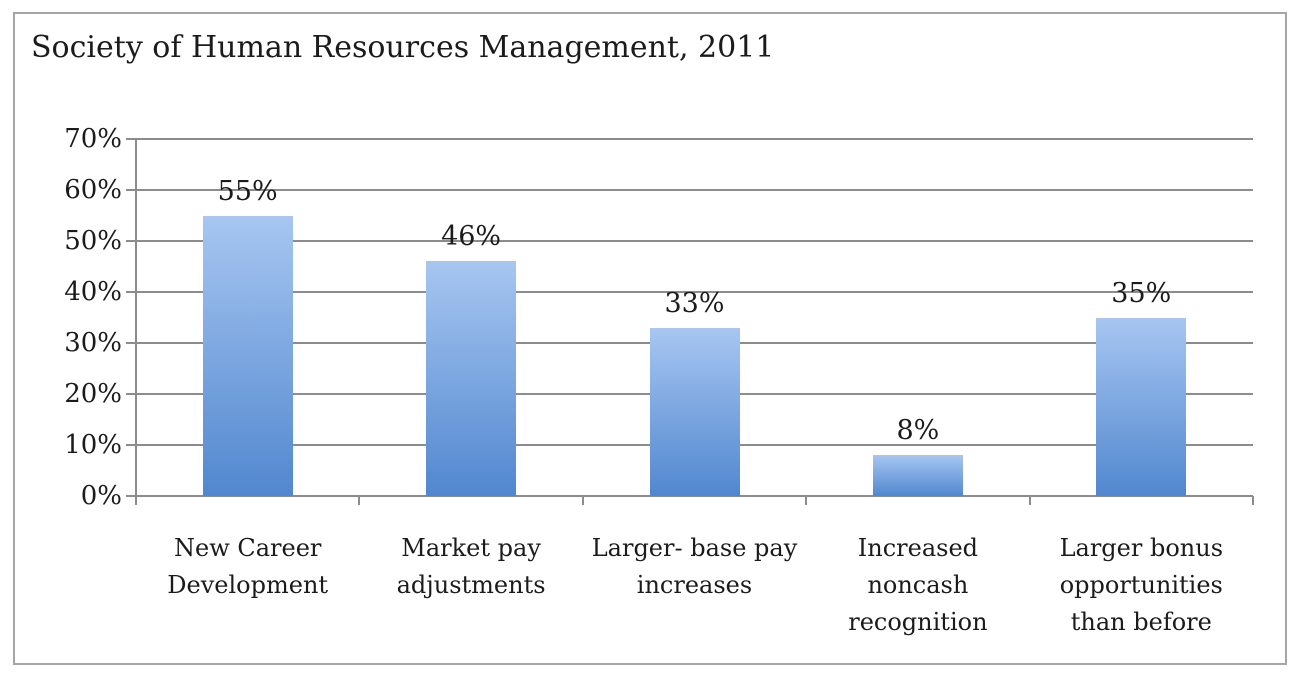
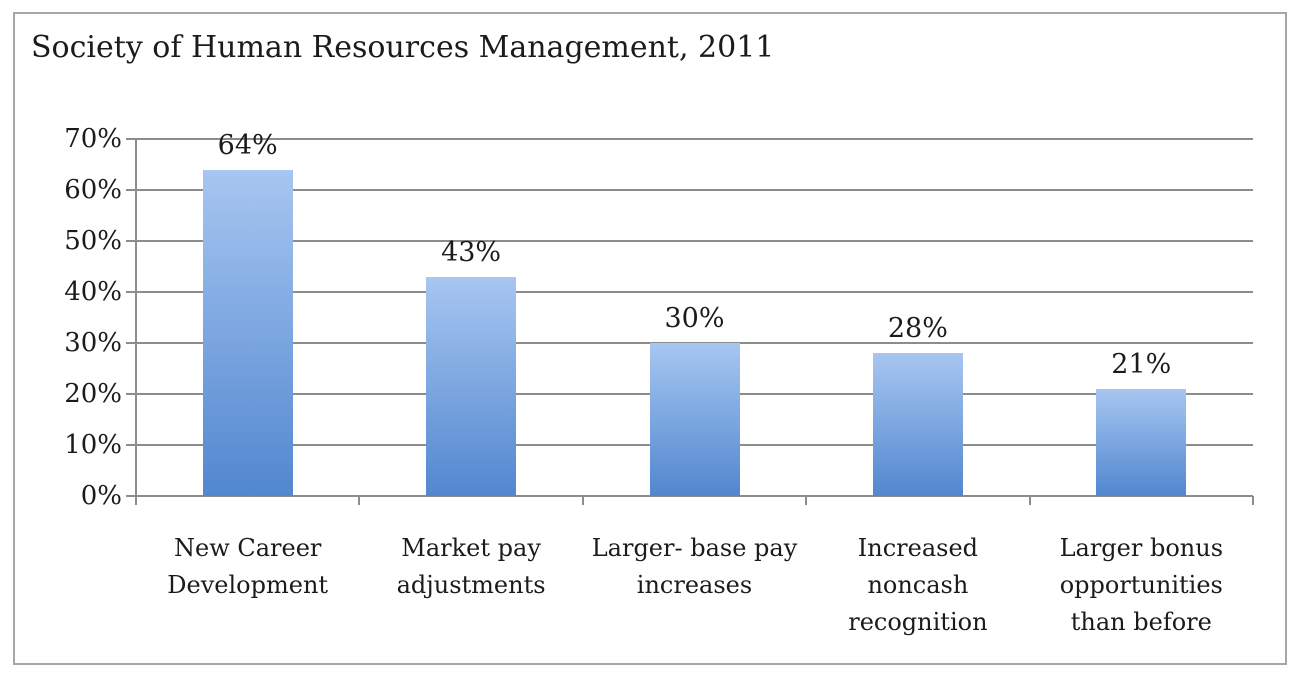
New Career Development: 55% -> 64%
Market pay adjustments: 46% -> 43%
Larger- base pay increases: 33% -> 30%
Increased noncash recognition: 8% -> 28%
Larger bonus opportunities than before: 35% -> 21%
